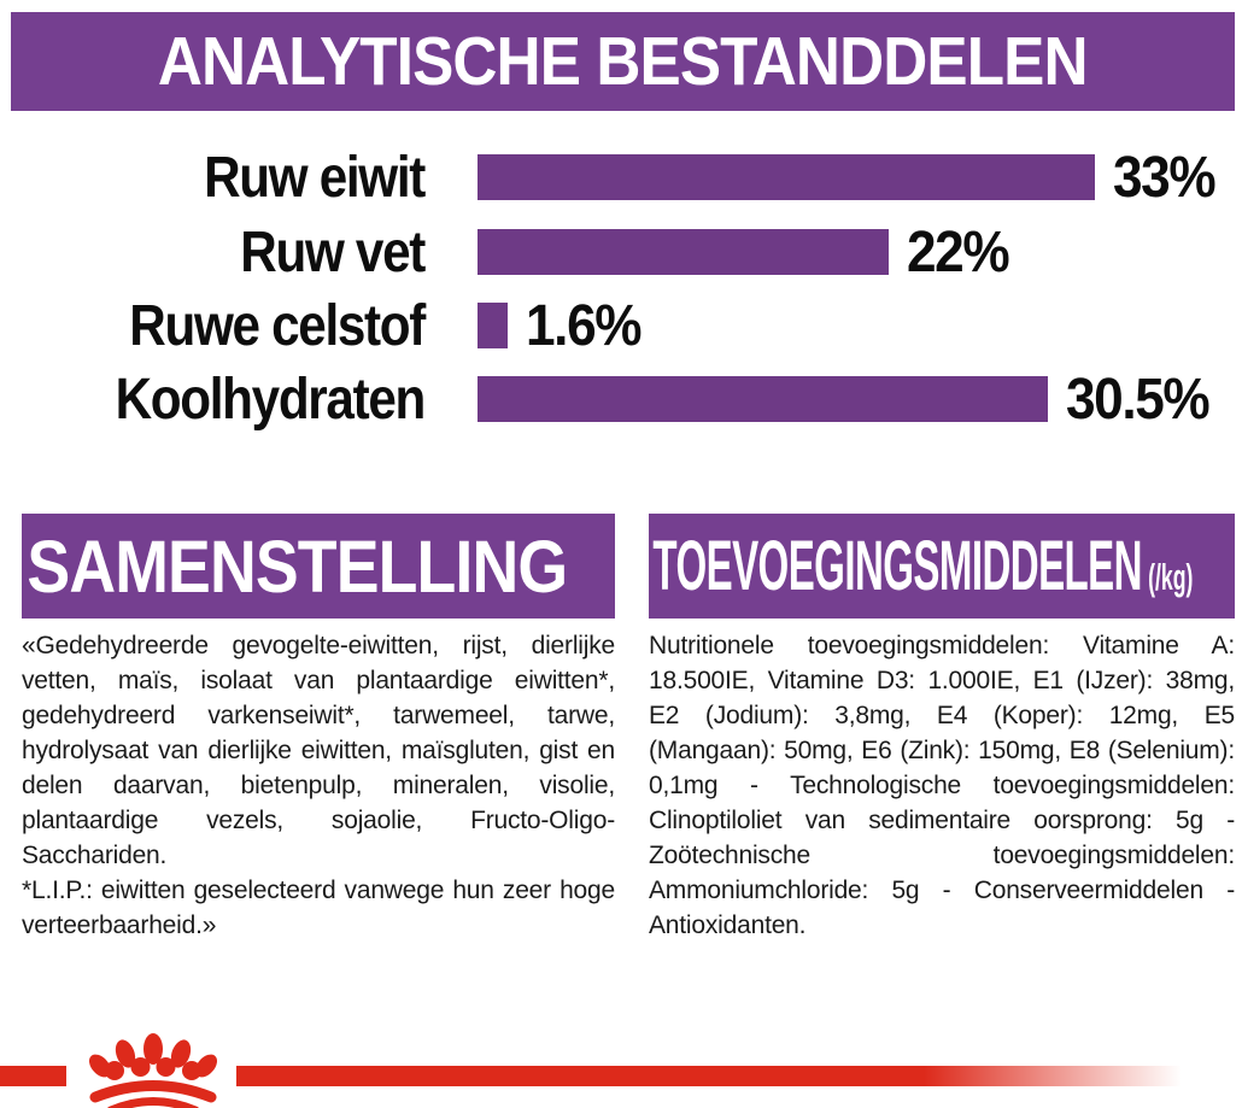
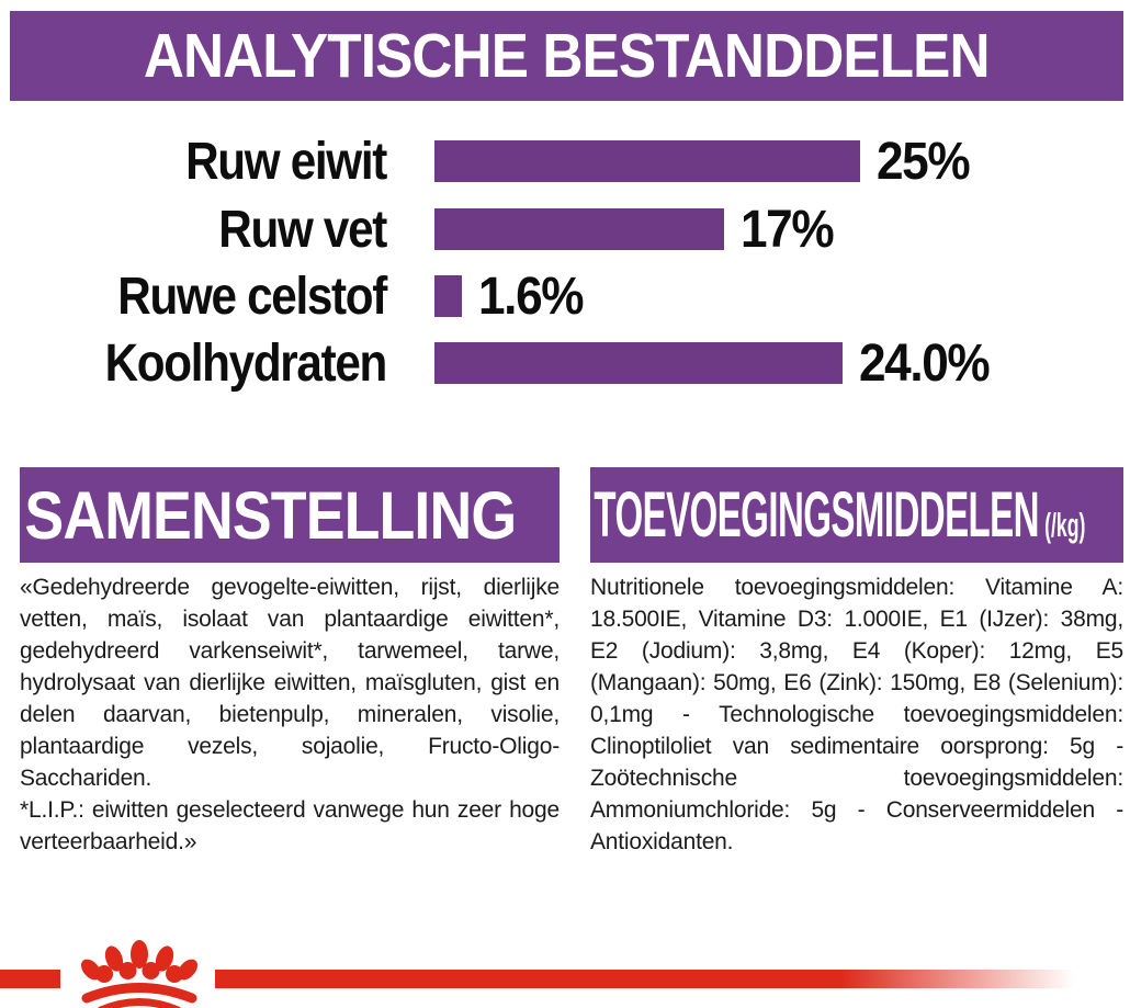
Ruw eiwit: 33% -> 25%
Ruw vet: 22% -> 17%
Koolhydraten: 30.5% -> 24.0%
